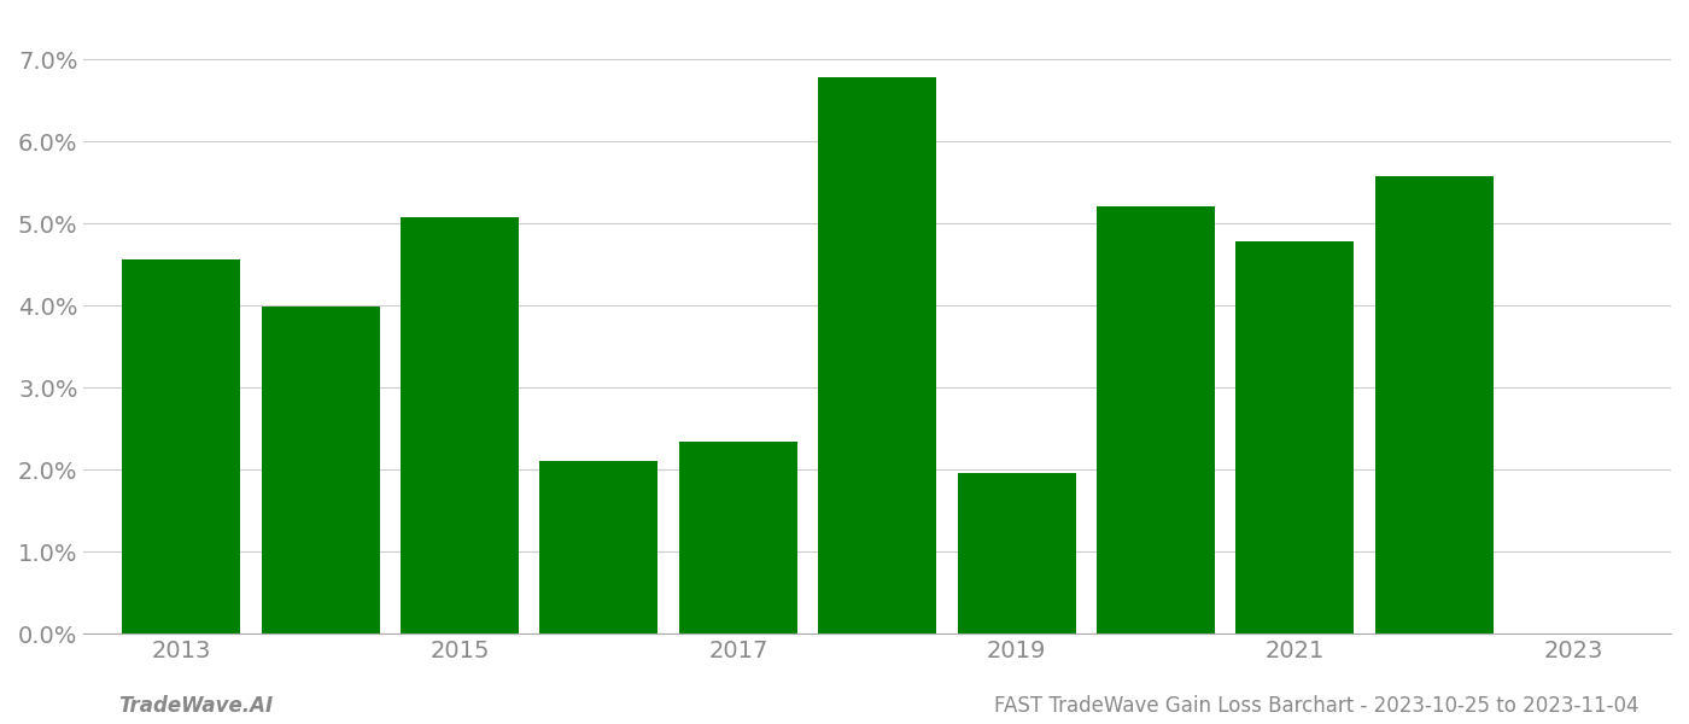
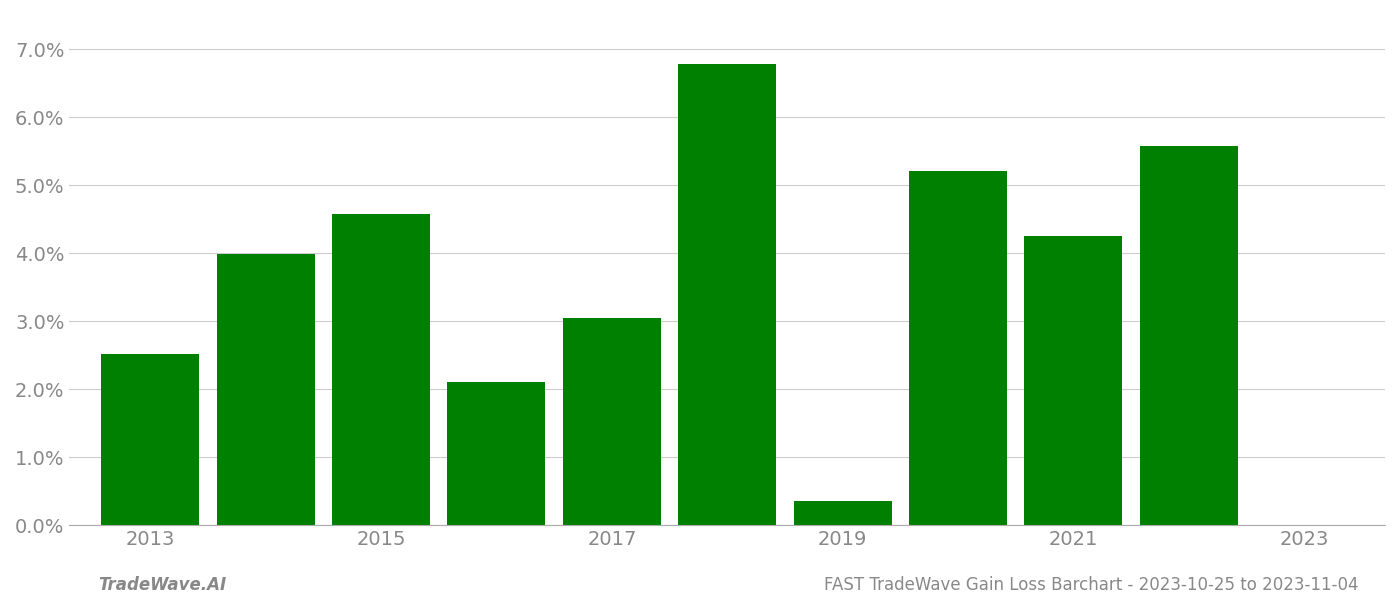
2013: 4.56% -> 2.51%
2015: 5.08% -> 4.58%
2017: 2.34% -> 3.05%
2019: 1.96% -> 0.36%
2021: 4.78% -> 4.25%
